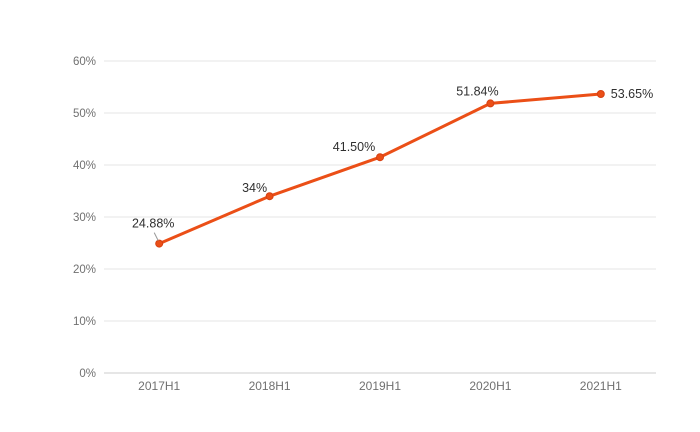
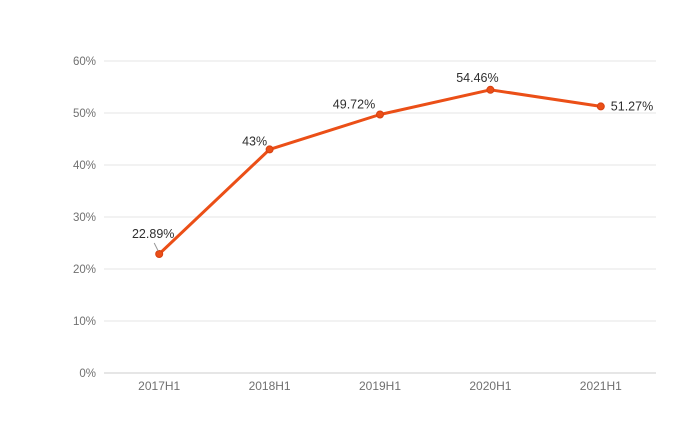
2017H1: 24.88% -> 22.89%
2018H1: 34% -> 43%
2019H1: 41.50% -> 49.72%
2020H1: 51.84% -> 54.46%
2021H1: 53.65% -> 51.27%
